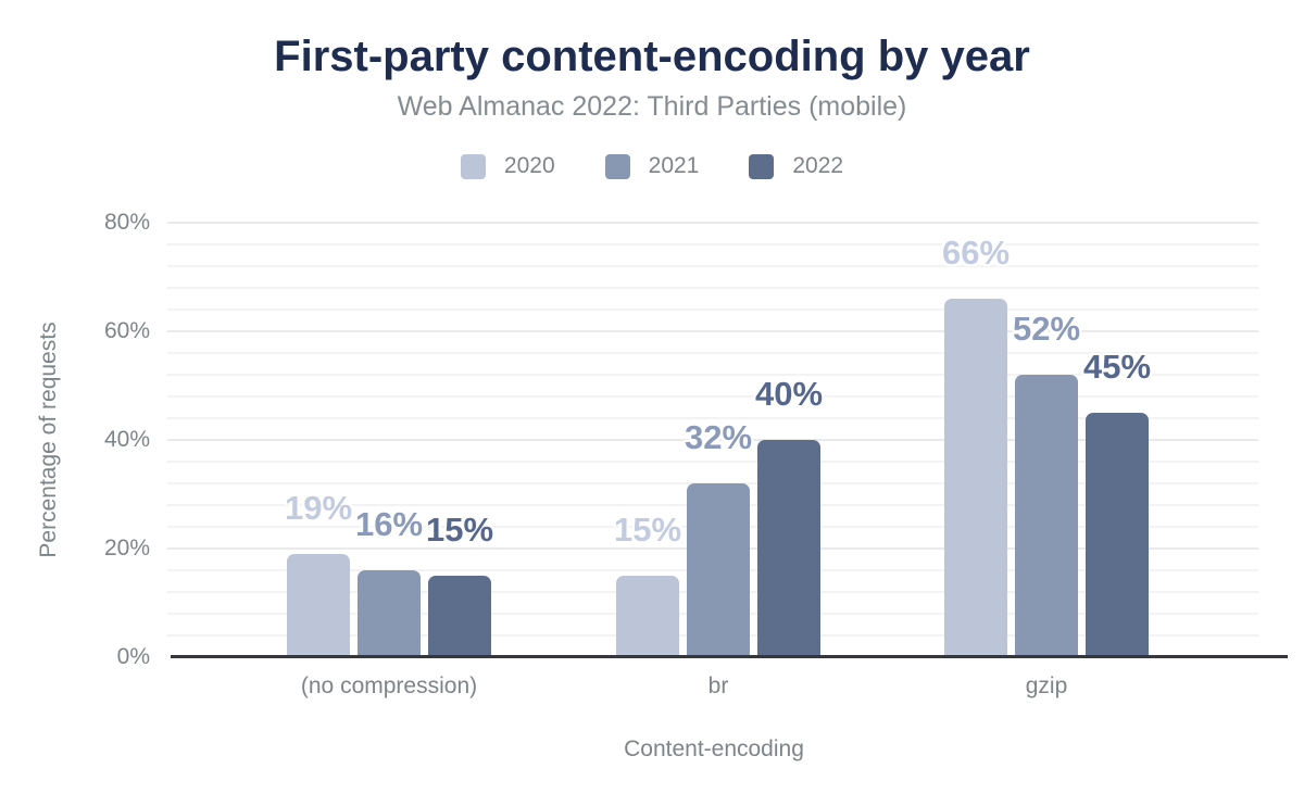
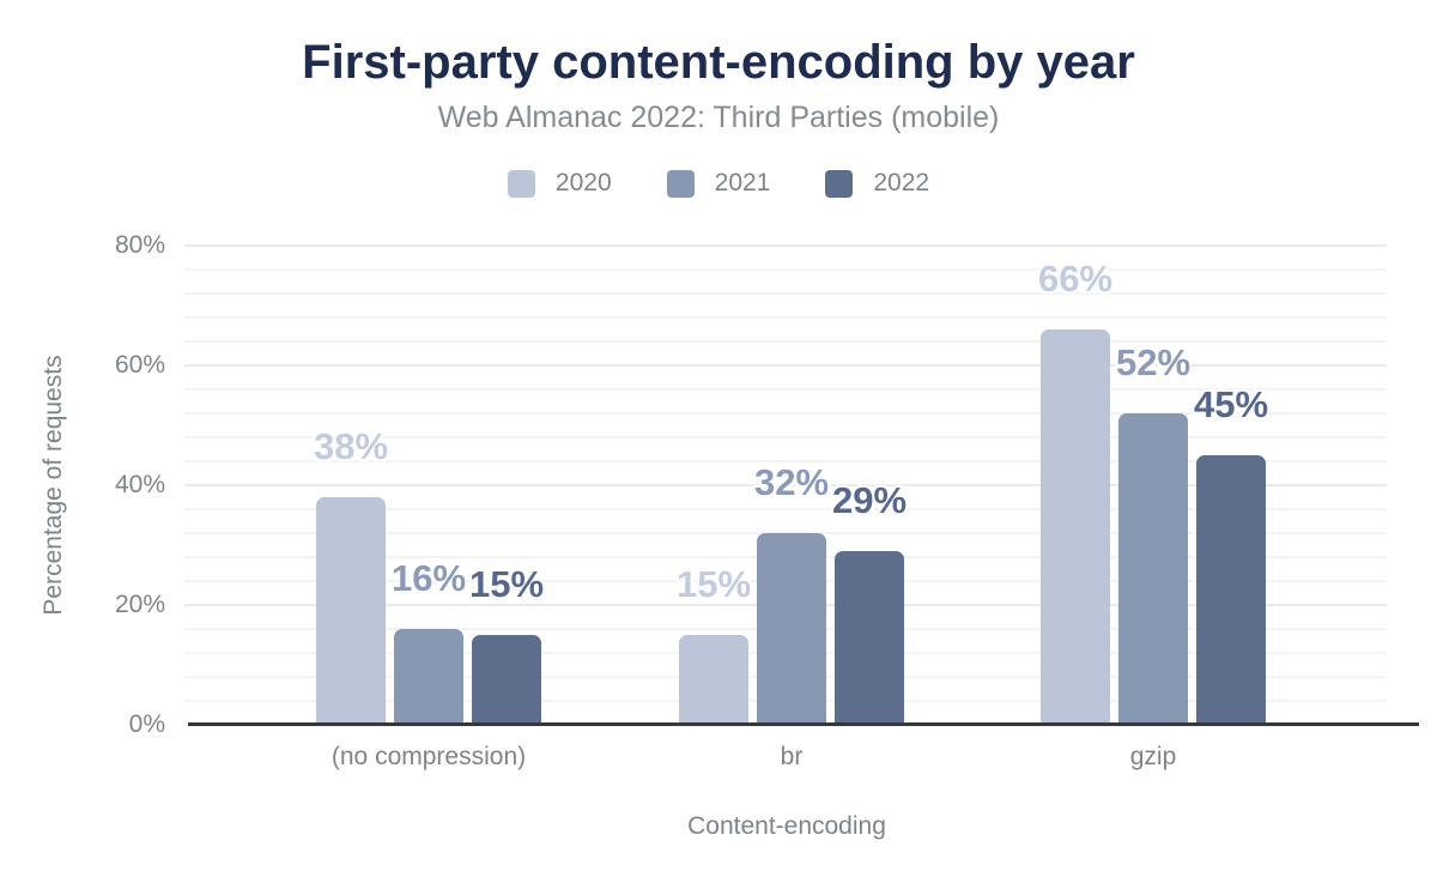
2020/(no compression): 19% -> 38%
2022/br: 40% -> 29%
